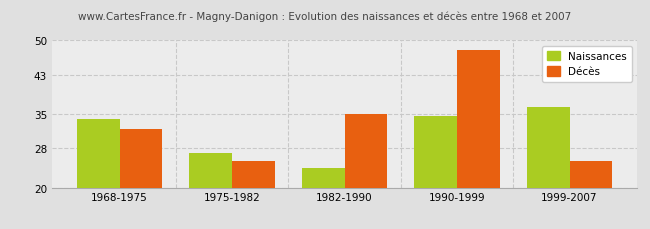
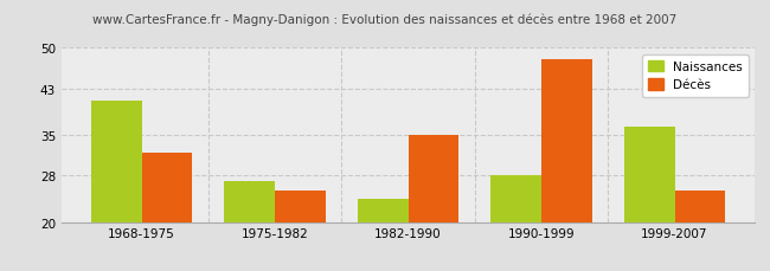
Naissances/1968-1975: 34.0 -> 41.0
Naissances/1990-1999: 34.5 -> 28.0
